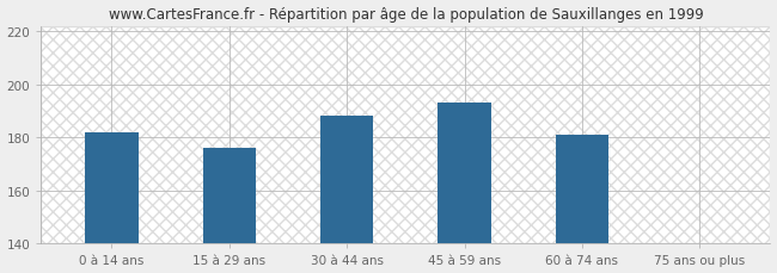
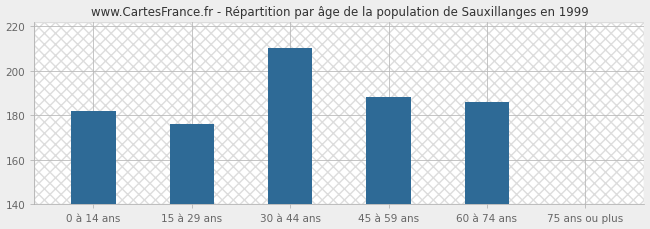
30 à 44 ans: 188 -> 210
45 à 59 ans: 193 -> 188
60 à 74 ans: 181 -> 186
